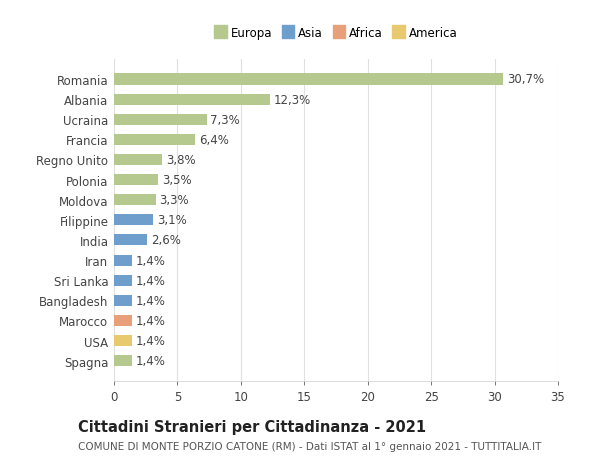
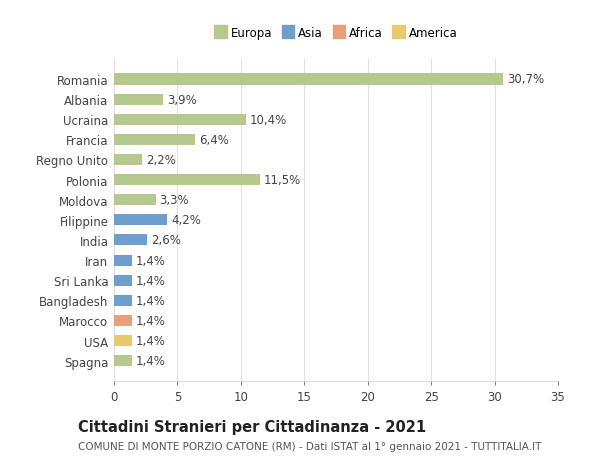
Albania: 12,3% -> 3,9%
Ucraina: 7,3% -> 10,4%
Regno Unito: 3,8% -> 2,2%
Polonia: 3,5% -> 11,5%
Filippine: 3,1% -> 4,2%
